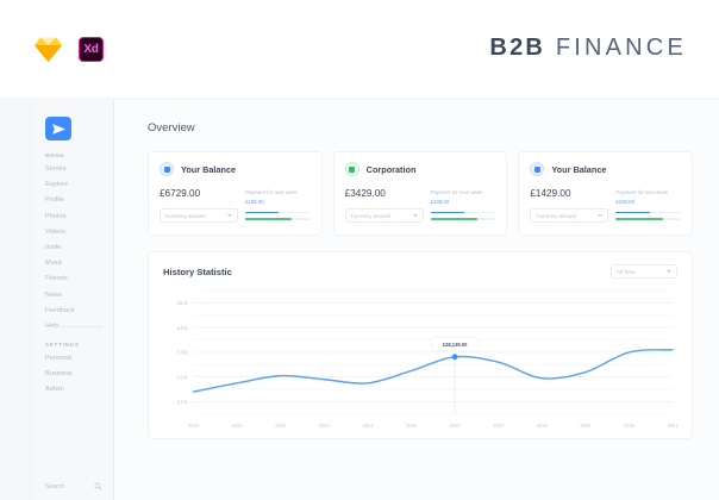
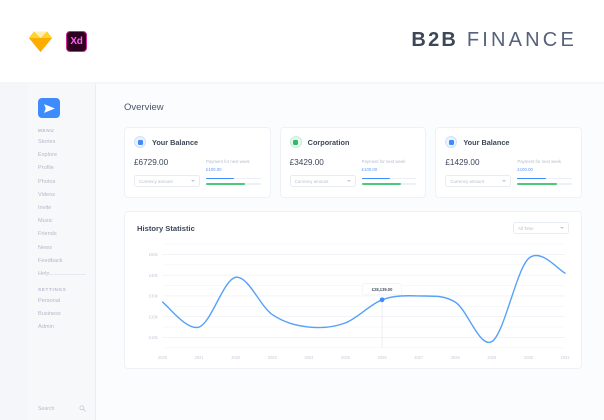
2020: £14k -> £27k
2021: £18k -> £15k
2022: £20k -> £39k
2023: £19k -> £21k
2024: £18k -> £15k
2025: £22k -> £17k
2027: £26k -> £30k
2028: £20k -> £27k
2029: £22k -> £8k
2030: £30k -> £48k
2031: £31k -> £41k
